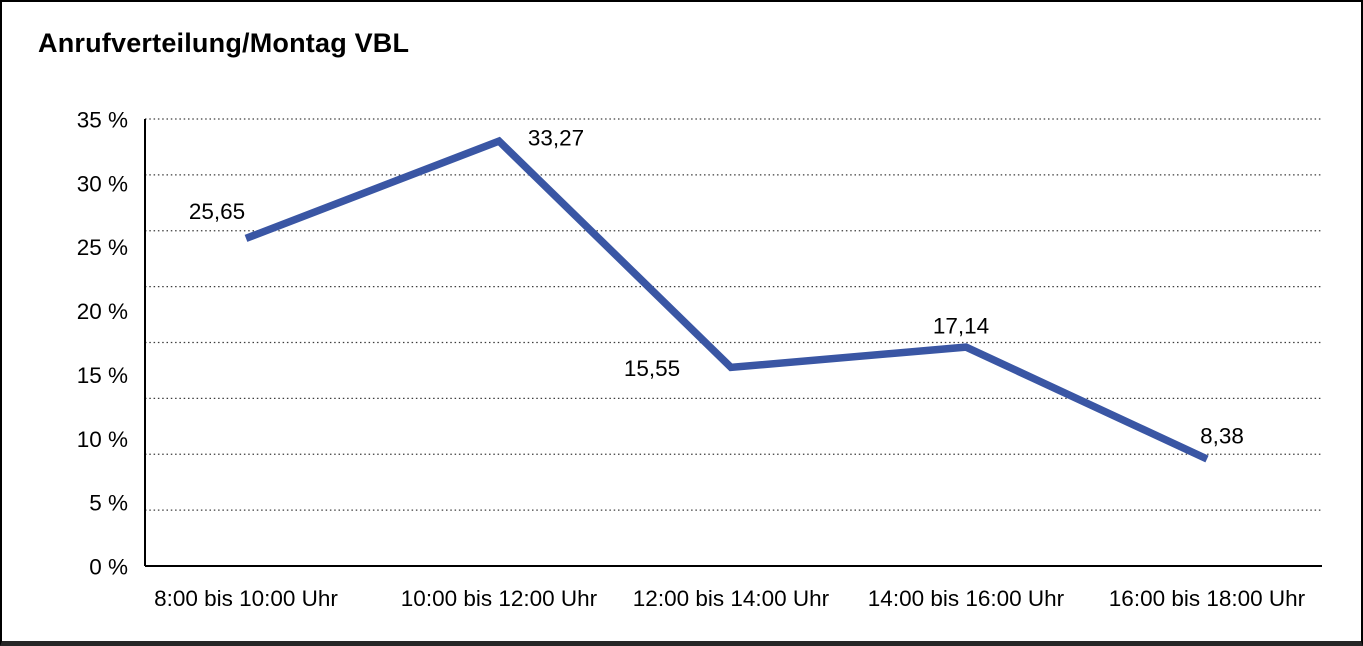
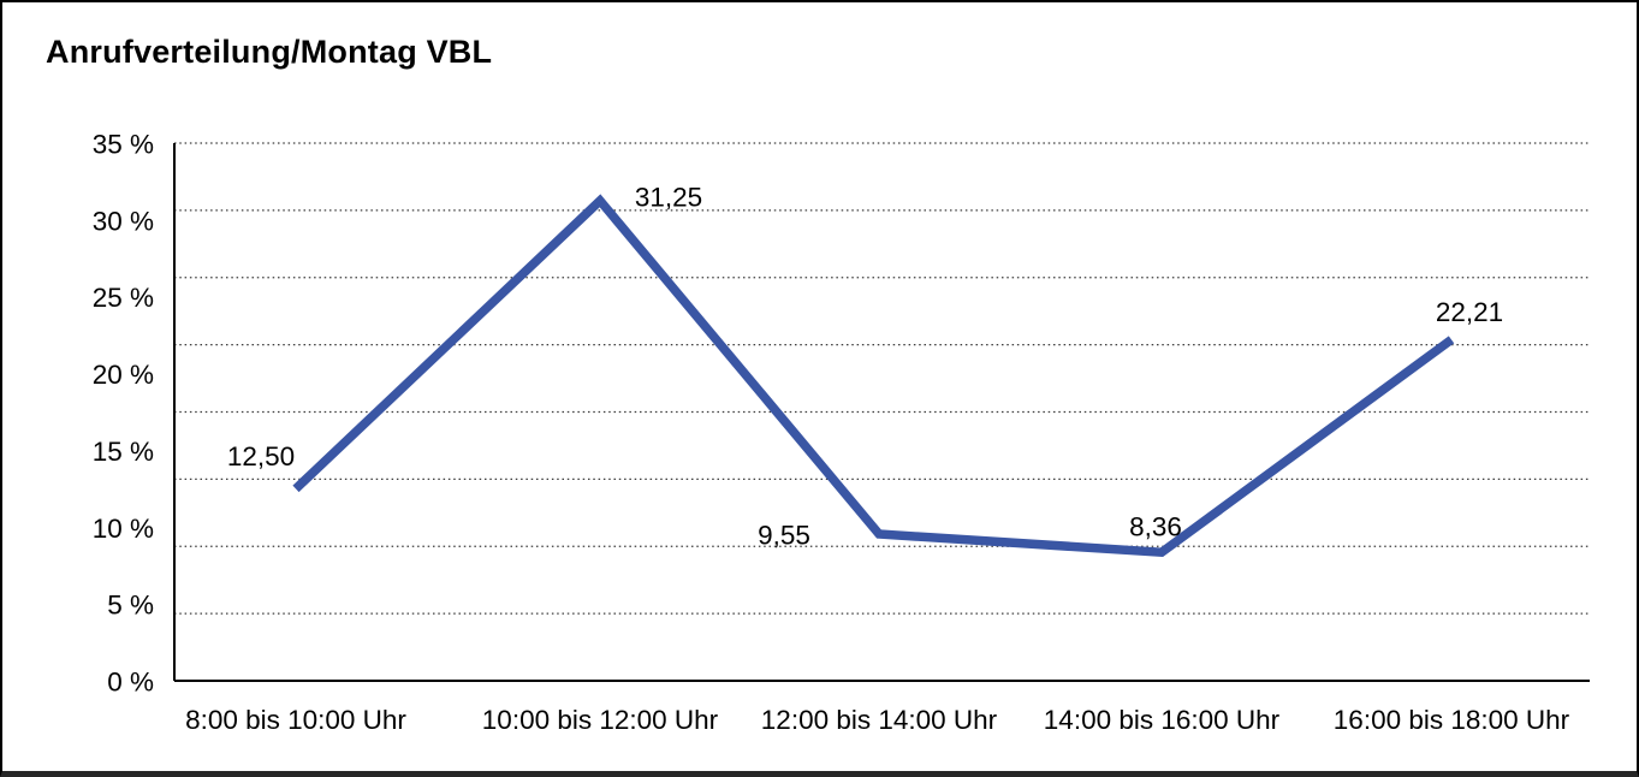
8:00 bis 10:00 Uhr: 25,65 -> 12,50
10:00 bis 12:00 Uhr: 33,27 -> 31,25
12:00 bis 14:00 Uhr: 15,55 -> 9,55
14:00 bis 16:00 Uhr: 17,14 -> 8,36
16:00 bis 18:00 Uhr: 8,38 -> 22,21
